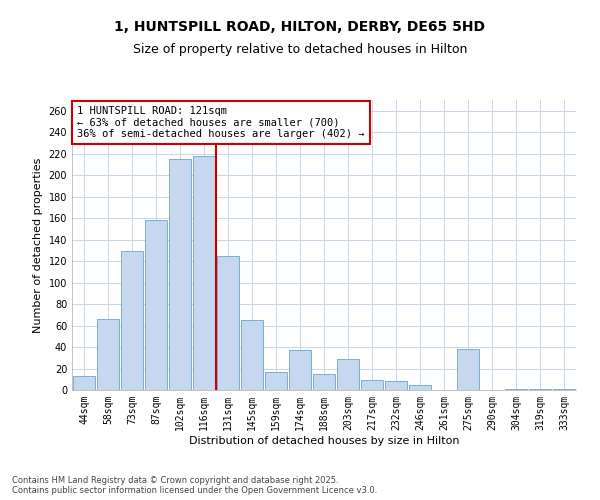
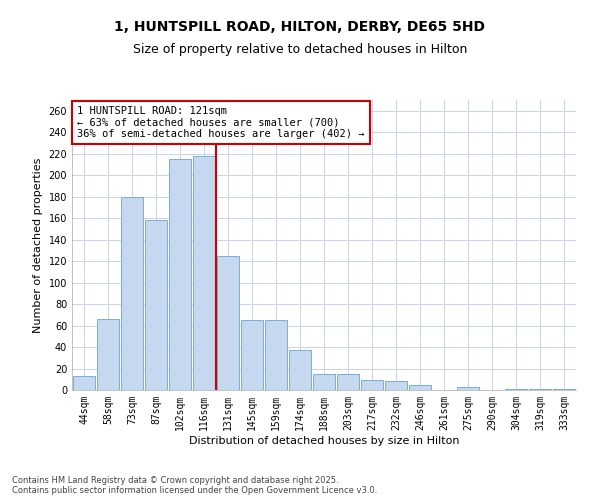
73sqm: 129 -> 180
159sqm: 17 -> 65
203sqm: 29 -> 15
275sqm: 38 -> 3
